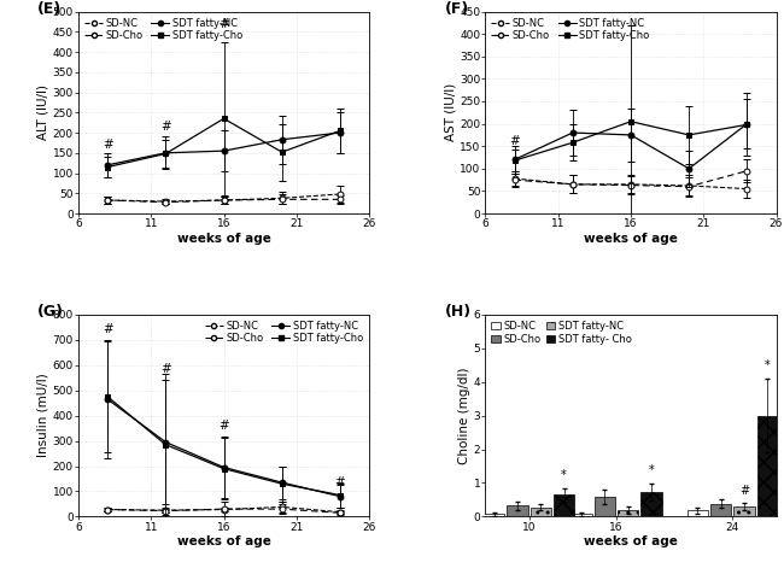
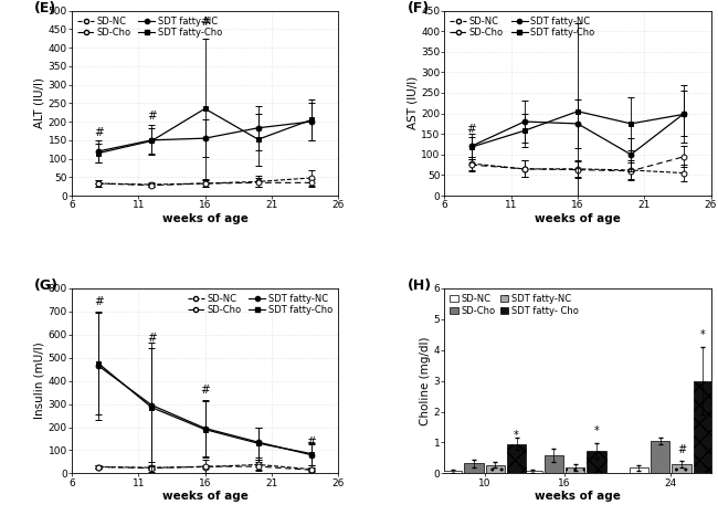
SDT fatty- Cho/10: 0.65 -> 0.95
SD-Cho/24: 0.38 -> 1.05
